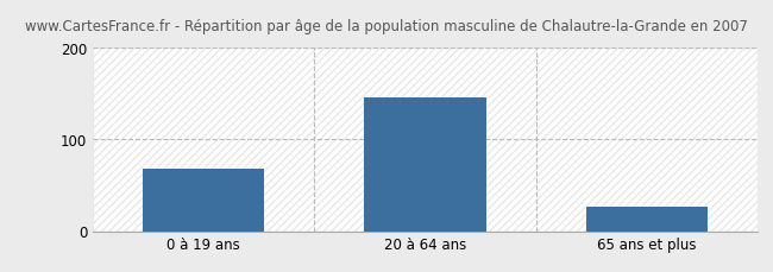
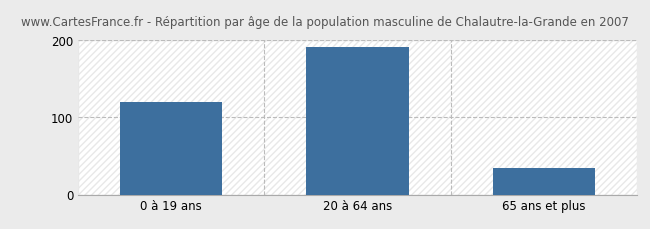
0 à 19 ans: 68 -> 120
20 à 64 ans: 146 -> 191
65 ans et plus: 26 -> 35
